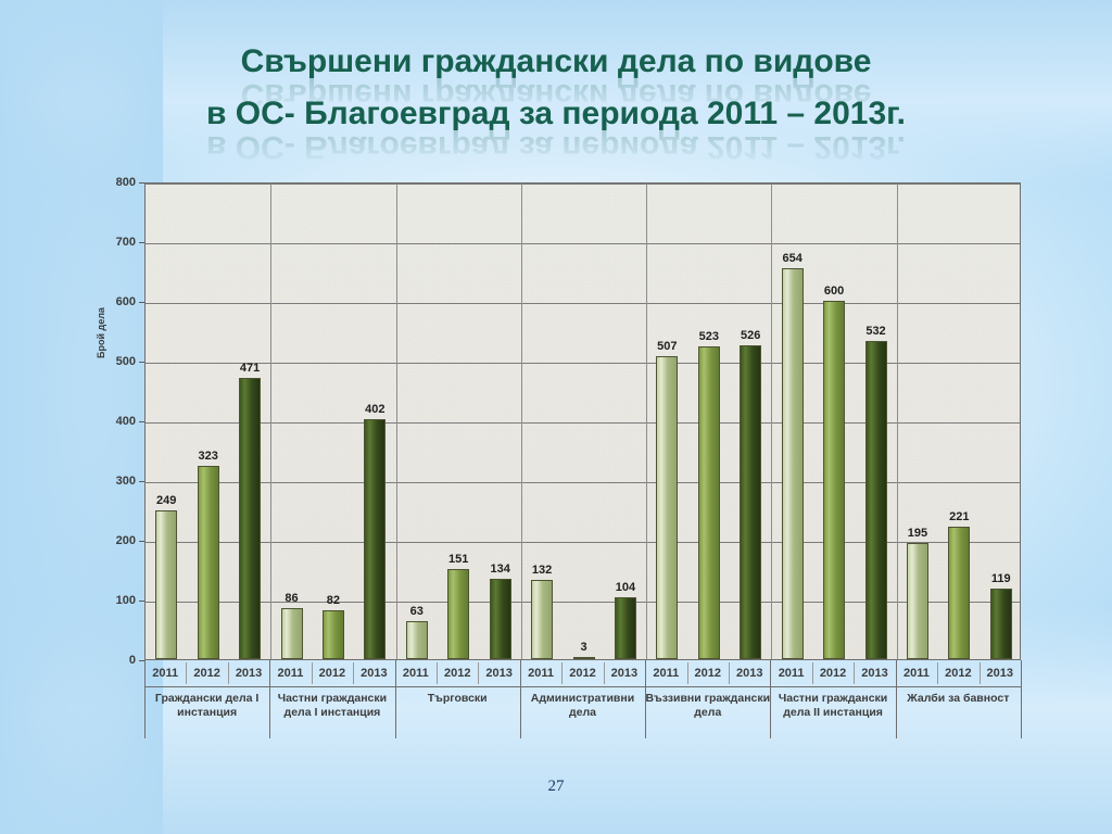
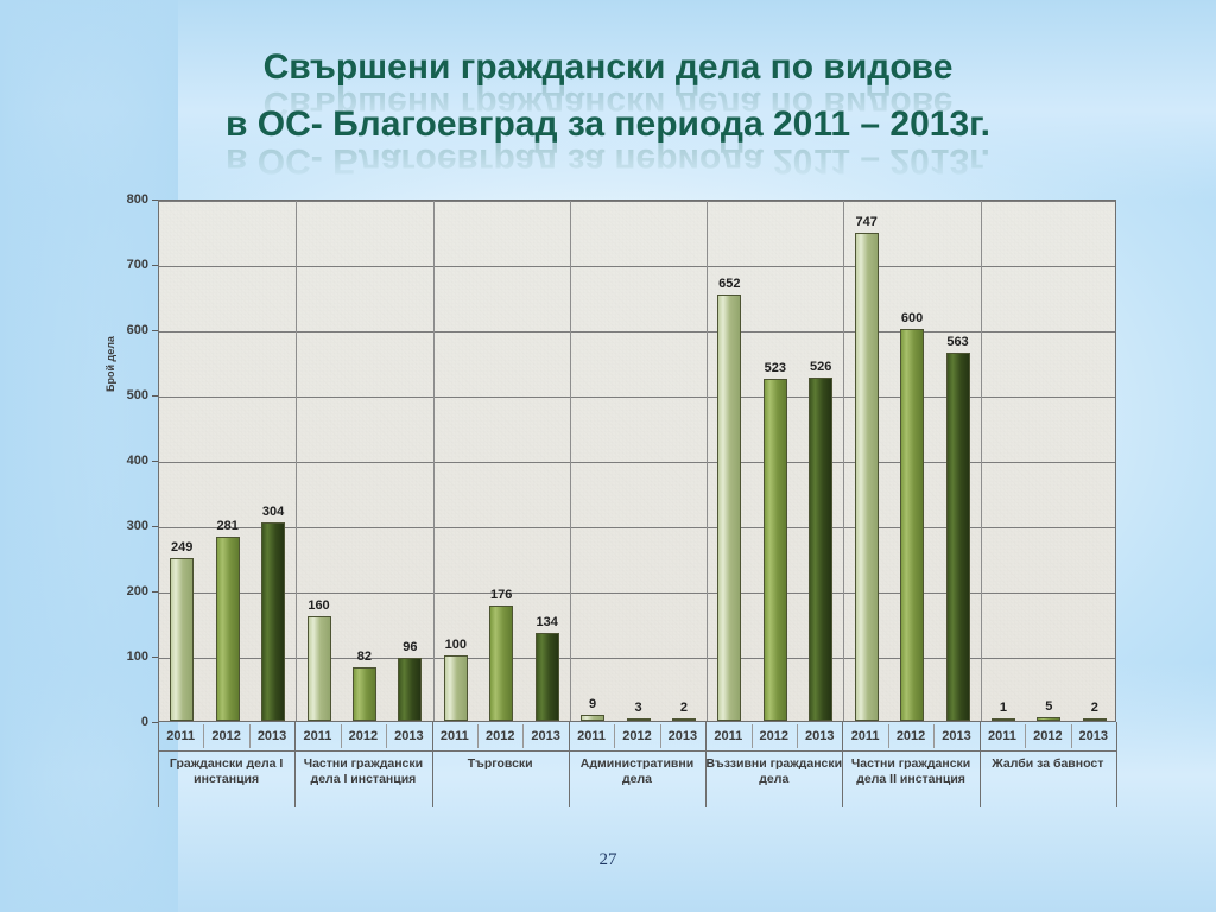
2012/Граждански дела I инстанция: 323 -> 281
2013/Граждански дела I инстанция: 471 -> 304
2011/Частни граждански дела I инстанция: 86 -> 160
2013/Частни граждански дела I инстанция: 402 -> 96
2011/Търговски: 63 -> 100
2012/Търговски: 151 -> 176
2011/Административни дела: 132 -> 9
2013/Административни дела: 104 -> 2
2011/Въззивни граждански дела: 507 -> 652
2011/Частни граждански дела II инстанция: 654 -> 747
2013/Частни граждански дела II инстанция: 532 -> 563
2011/Жалби за бавност: 195 -> 1
2012/Жалби за бавност: 221 -> 5
2013/Жалби за бавност: 119 -> 2
